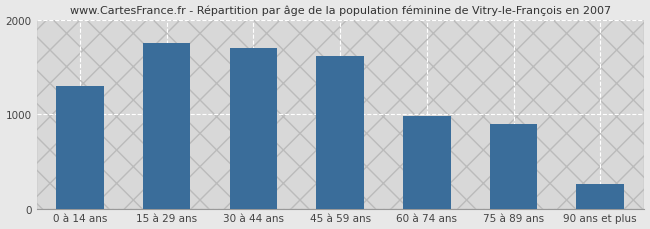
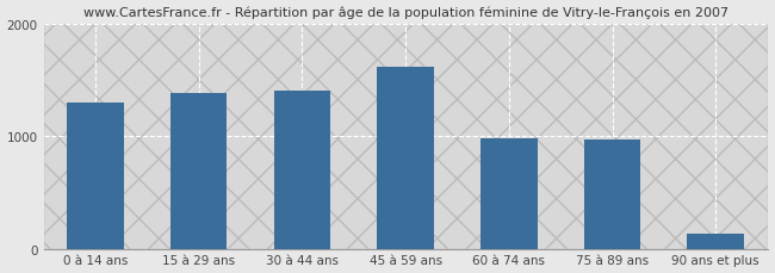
15 à 29 ans: 1760 -> 1390
30 à 44 ans: 1700 -> 1410
75 à 89 ans: 900 -> 970
90 ans et plus: 260 -> 130
